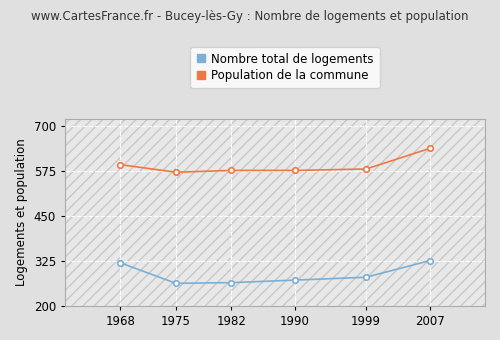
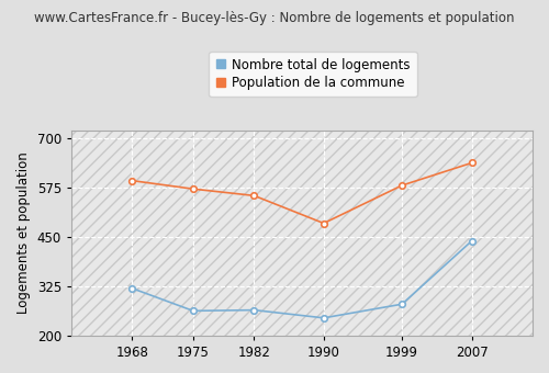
Population de la commune/1982: 577 -> 555
Nombre total de logements/1990: 272 -> 245
Population de la commune/1990: 577 -> 485
Nombre total de logements/2007: 326 -> 440
